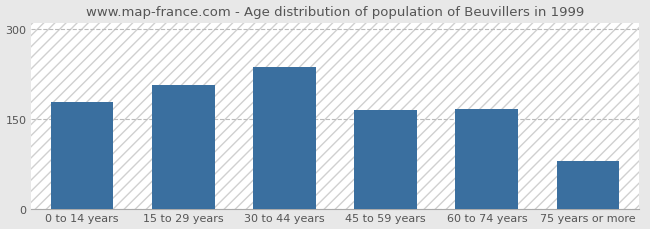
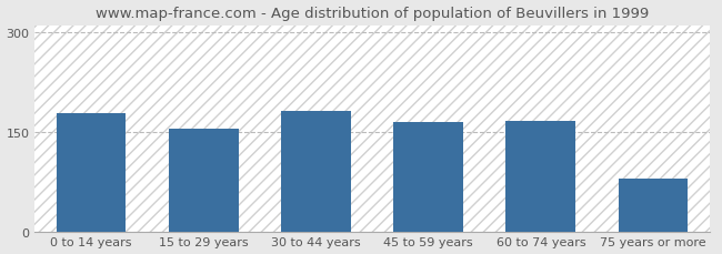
15 to 29 years: 206 -> 155
30 to 44 years: 236 -> 181
